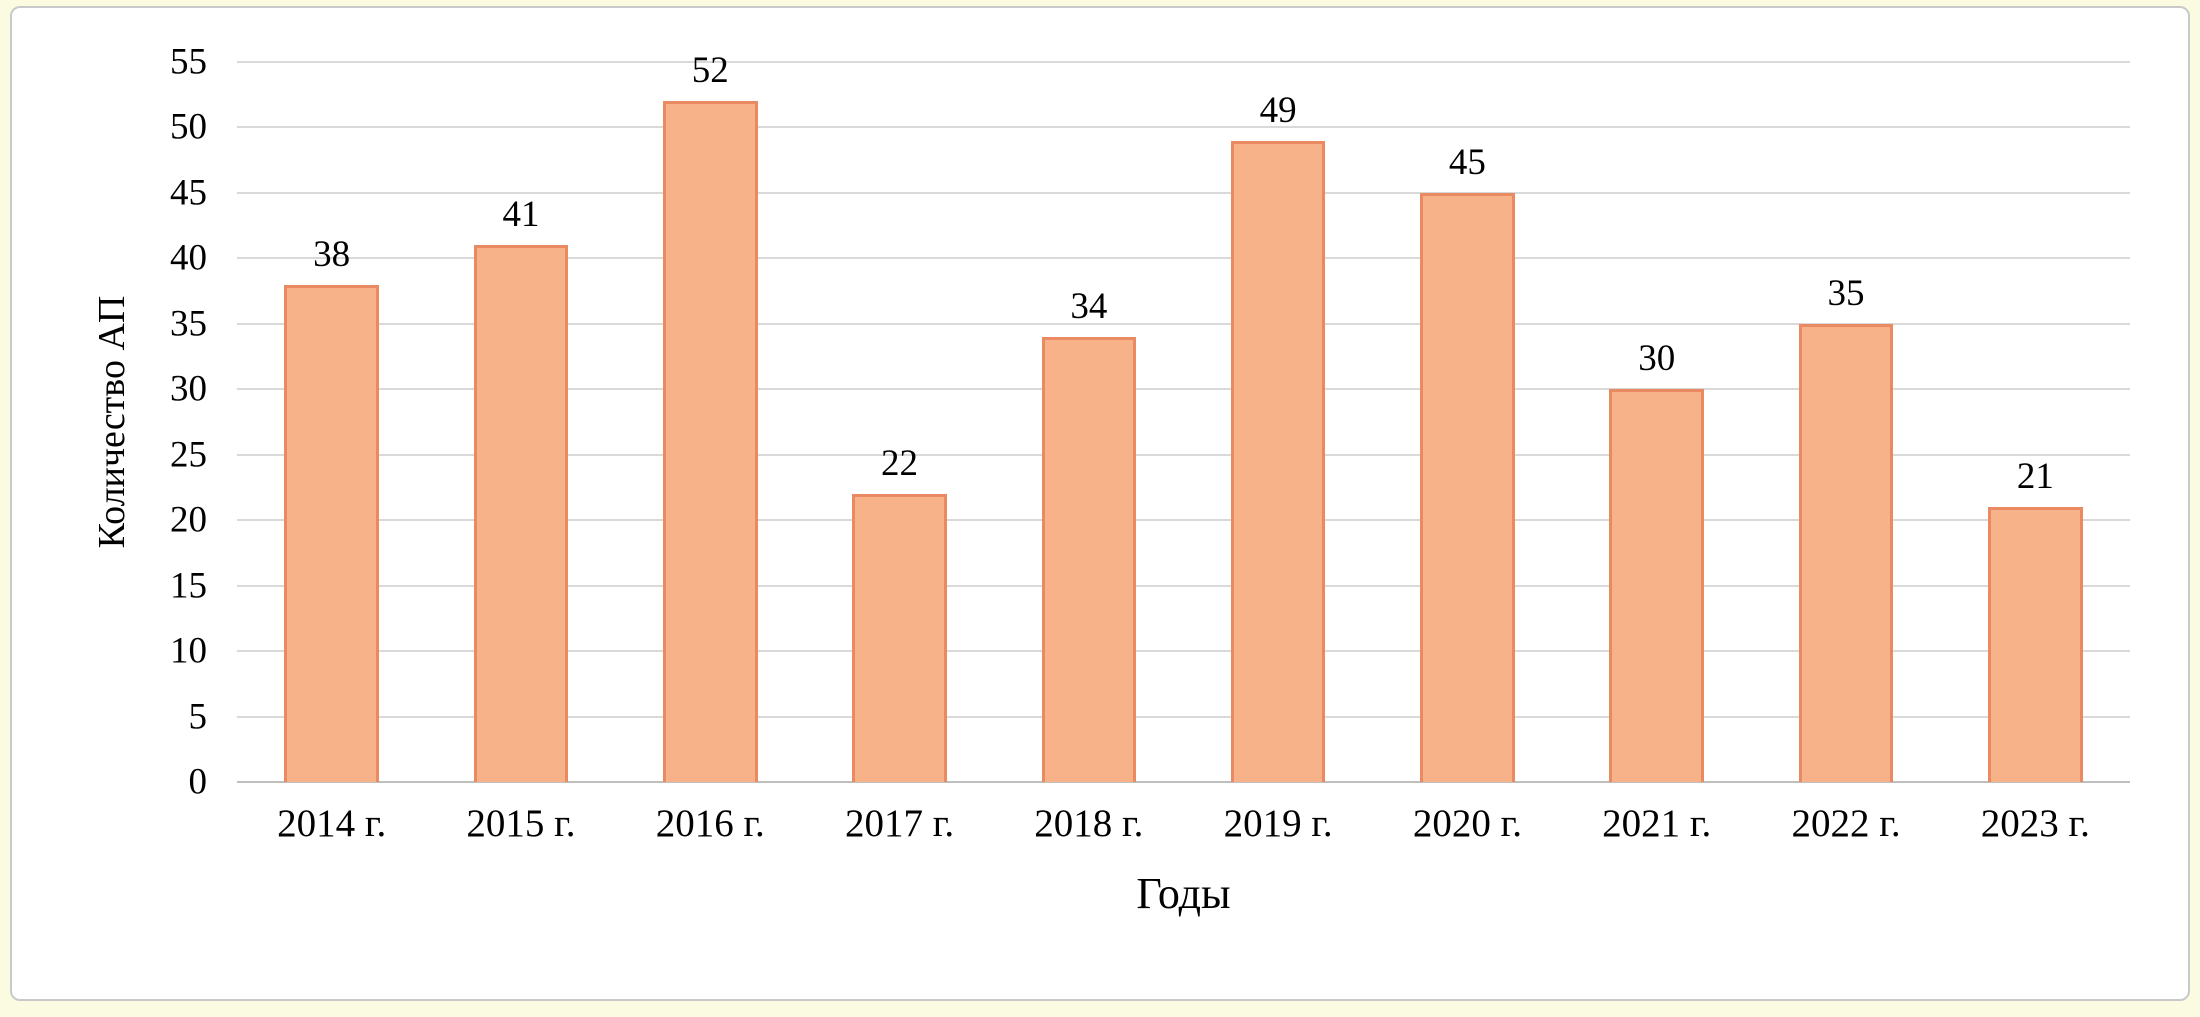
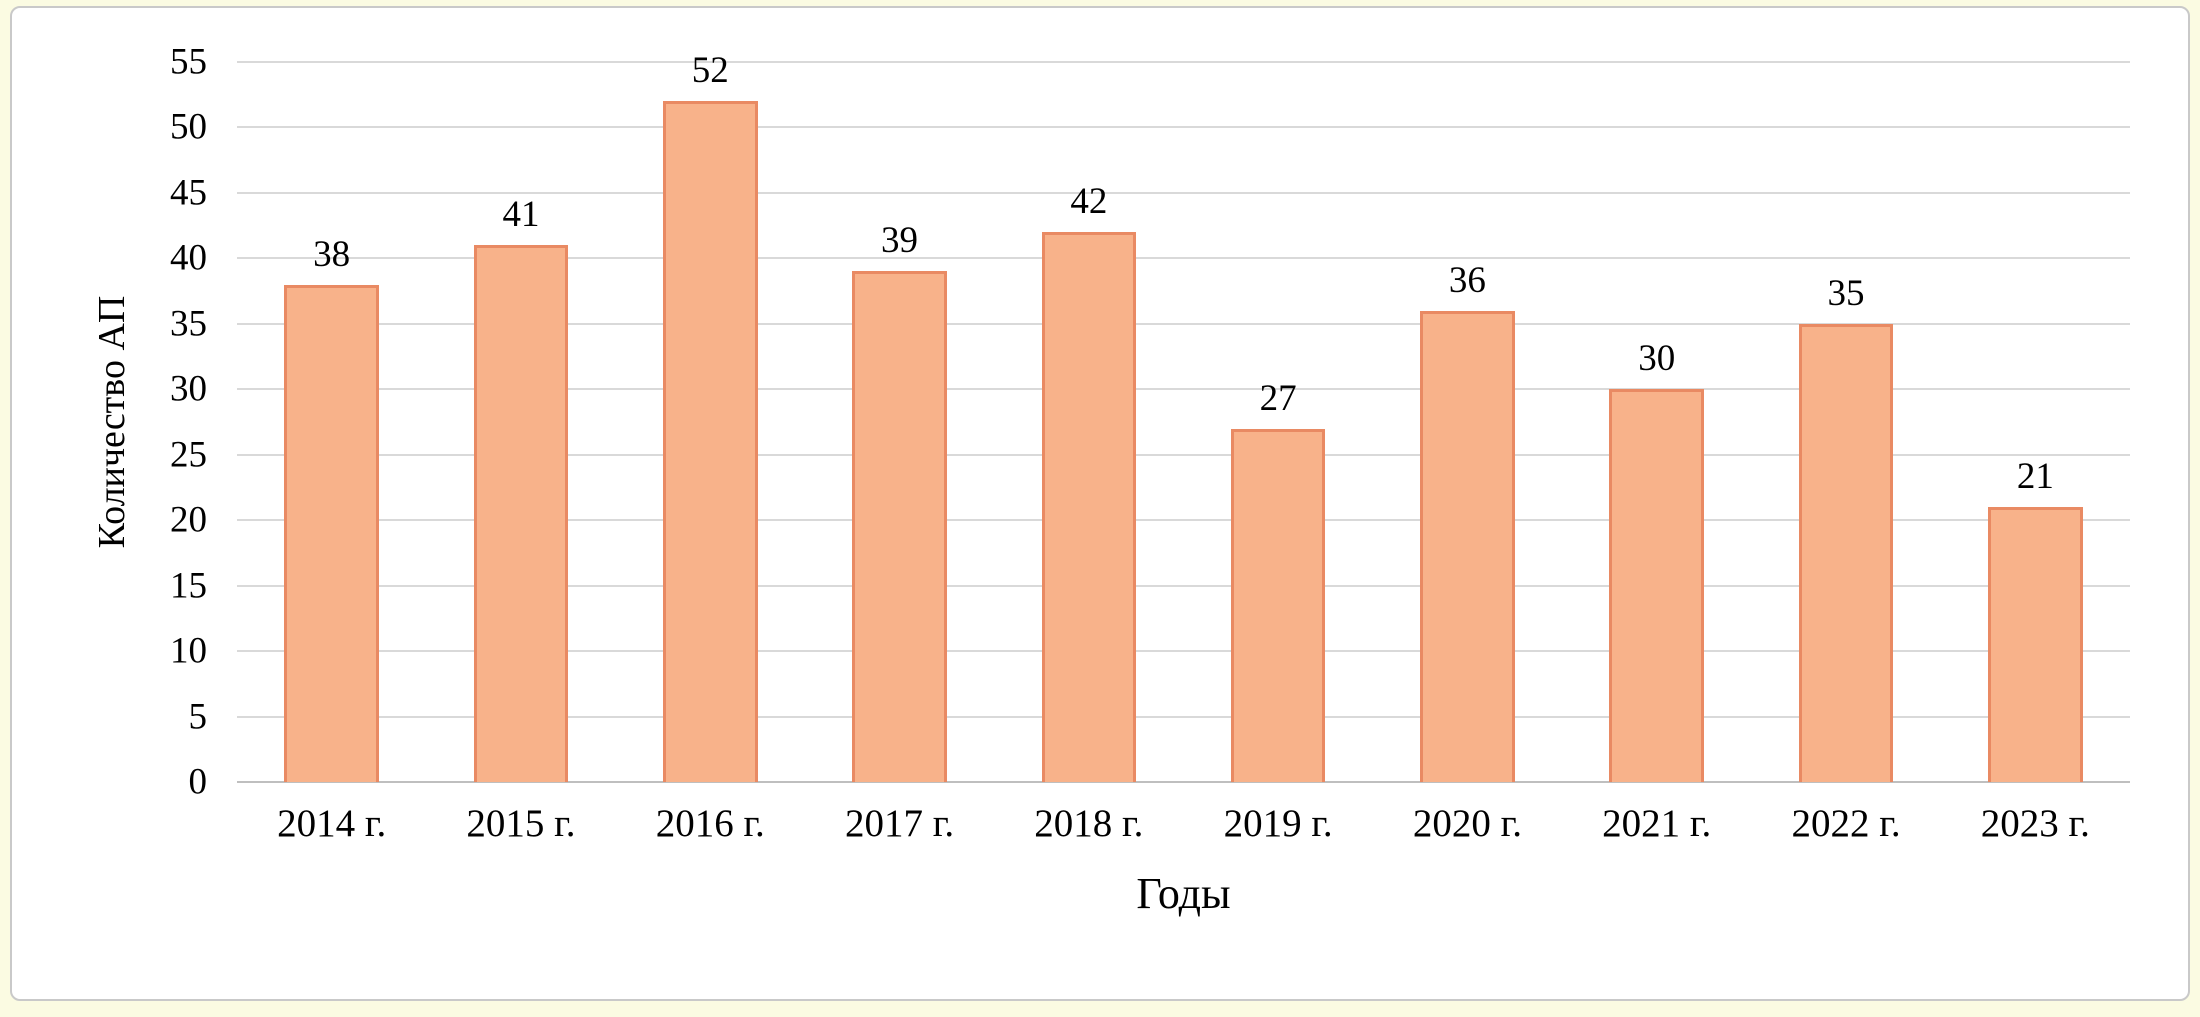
2017 г.: 22 -> 39
2018 г.: 34 -> 42
2019 г.: 49 -> 27
2020 г.: 45 -> 36
